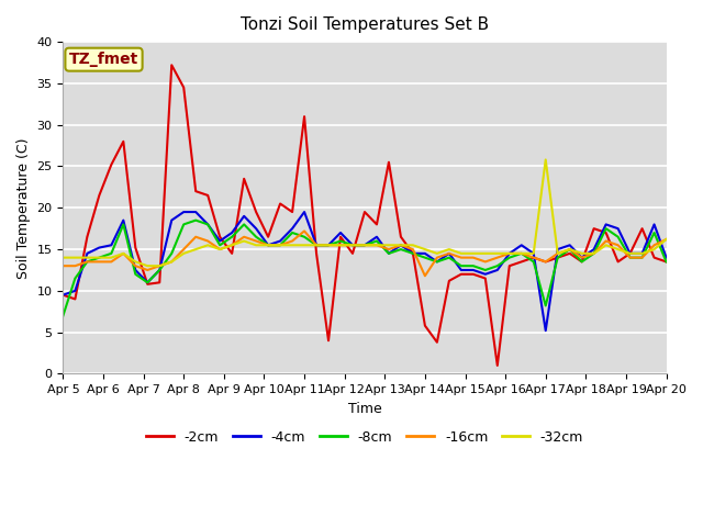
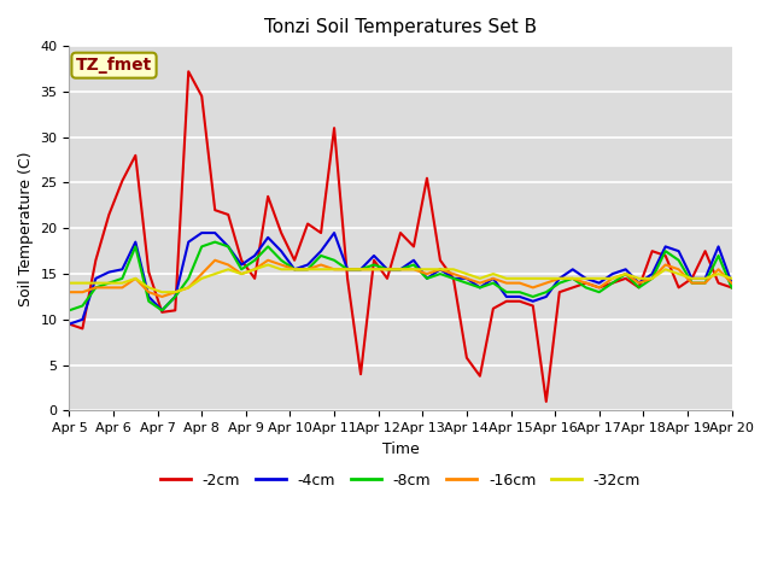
-8cm/Apr 5: 7.0 -> 11.0
-16cm/Apr 11: 17.2 -> 15.5
-16cm/Apr 14: 11.8 -> 14.5
-4cm/Apr 17: 5.2 -> 14.0
-8cm/Apr 17: 8.2 -> 13.0
-32cm/Apr 17: 25.8 -> 14.5
-16cm/Apr 20: 16.2 -> 14.0
-32cm/Apr 20: 16.2 -> 14.5
